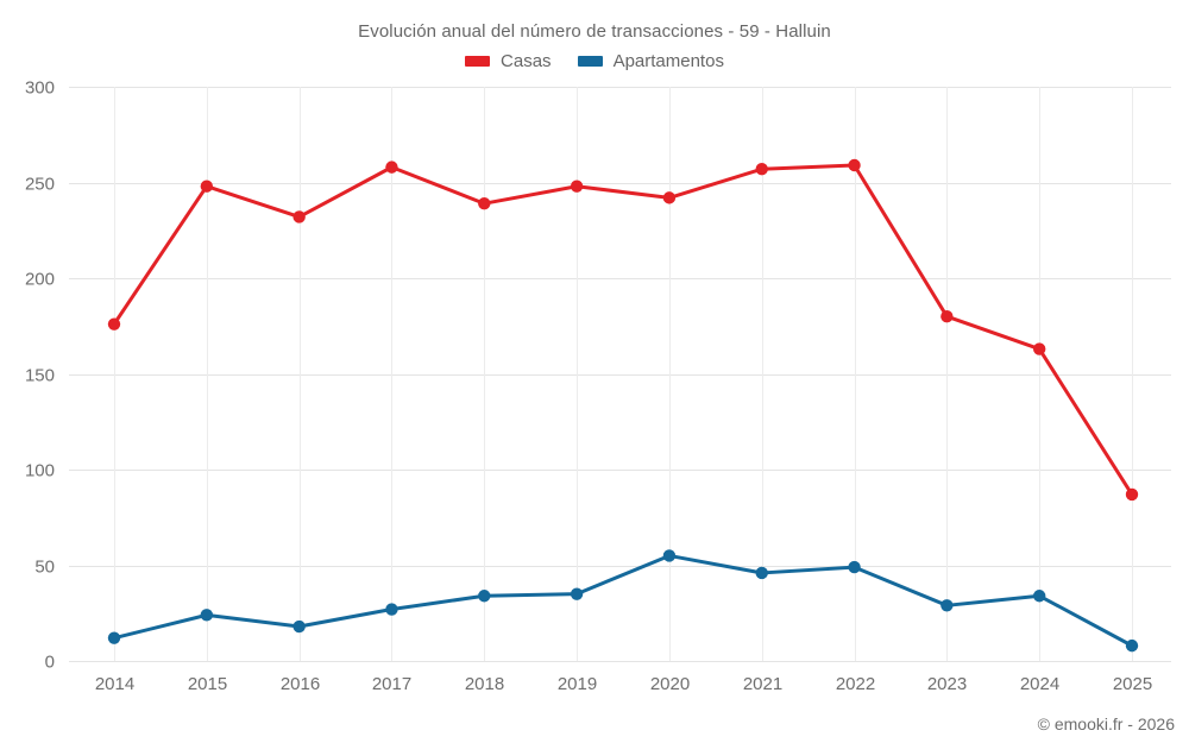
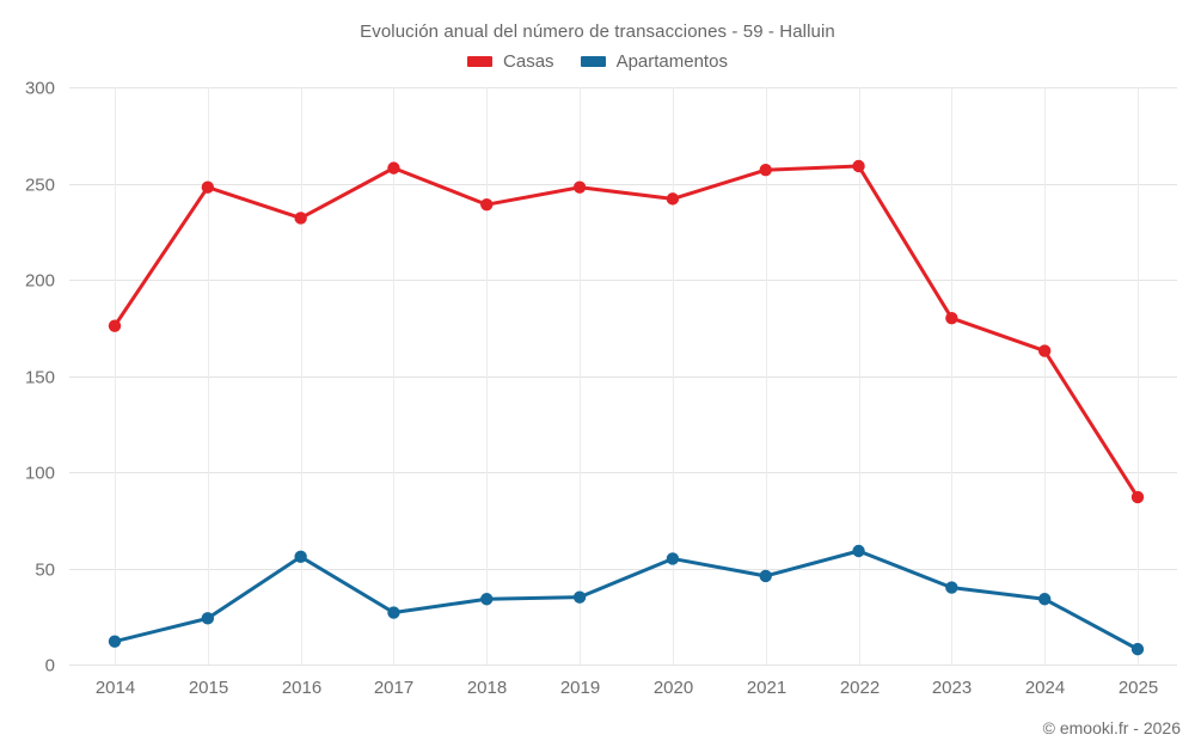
Apartamentos/2016: 18 -> 56
Apartamentos/2022: 49 -> 59
Apartamentos/2023: 29 -> 40
